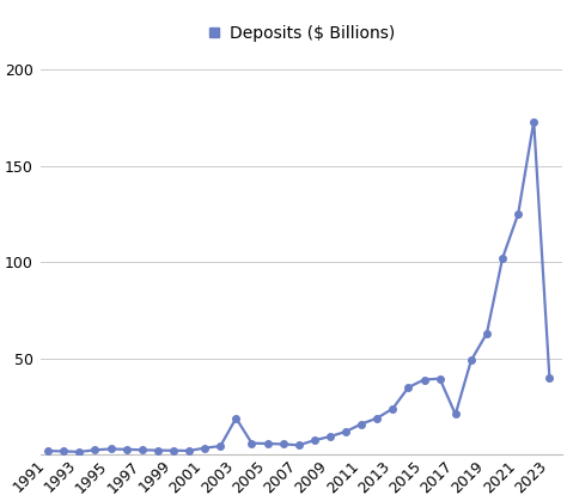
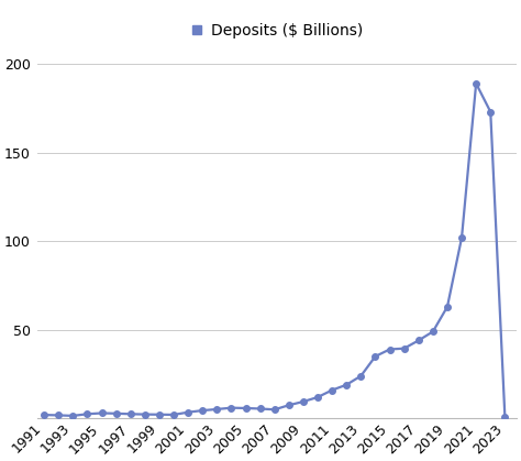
2003: 19 -> 5
2017: 21 -> 44
2021: 125 -> 189
2023: 40 -> 1
